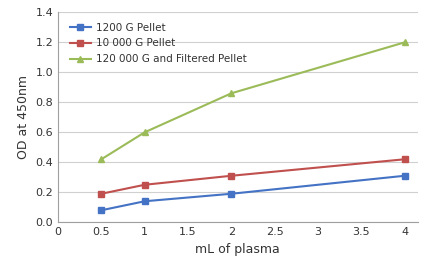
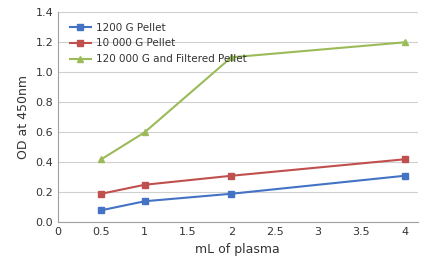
120 000 G and Filtered Pellet/2: 0.86 -> 1.10
